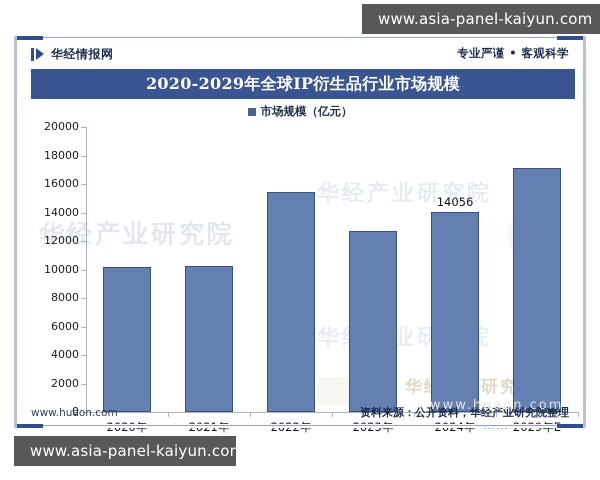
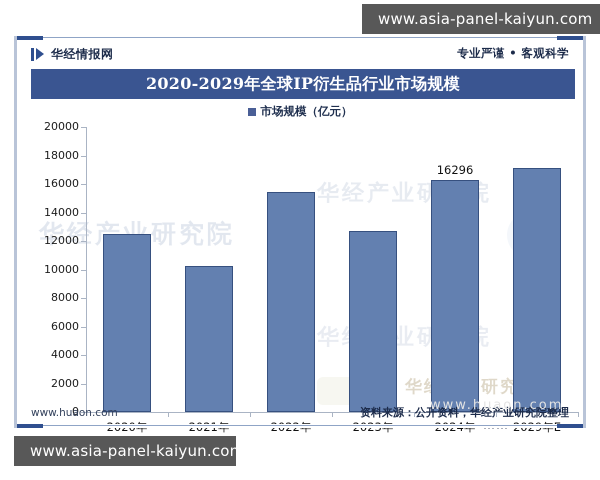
2020年: 10200 -> 12500
2024年: 14056 -> 16296
